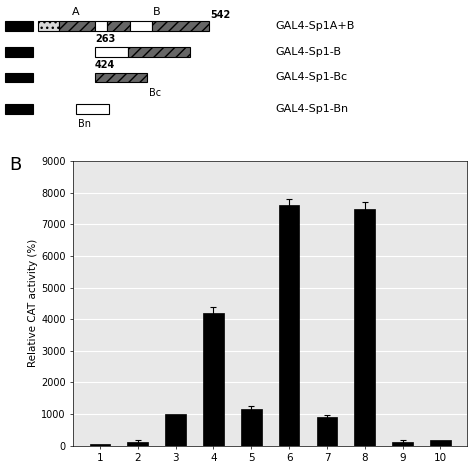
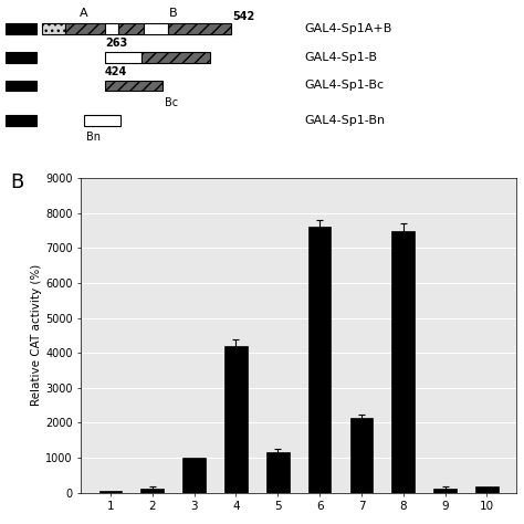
7: 900 -> 2150
